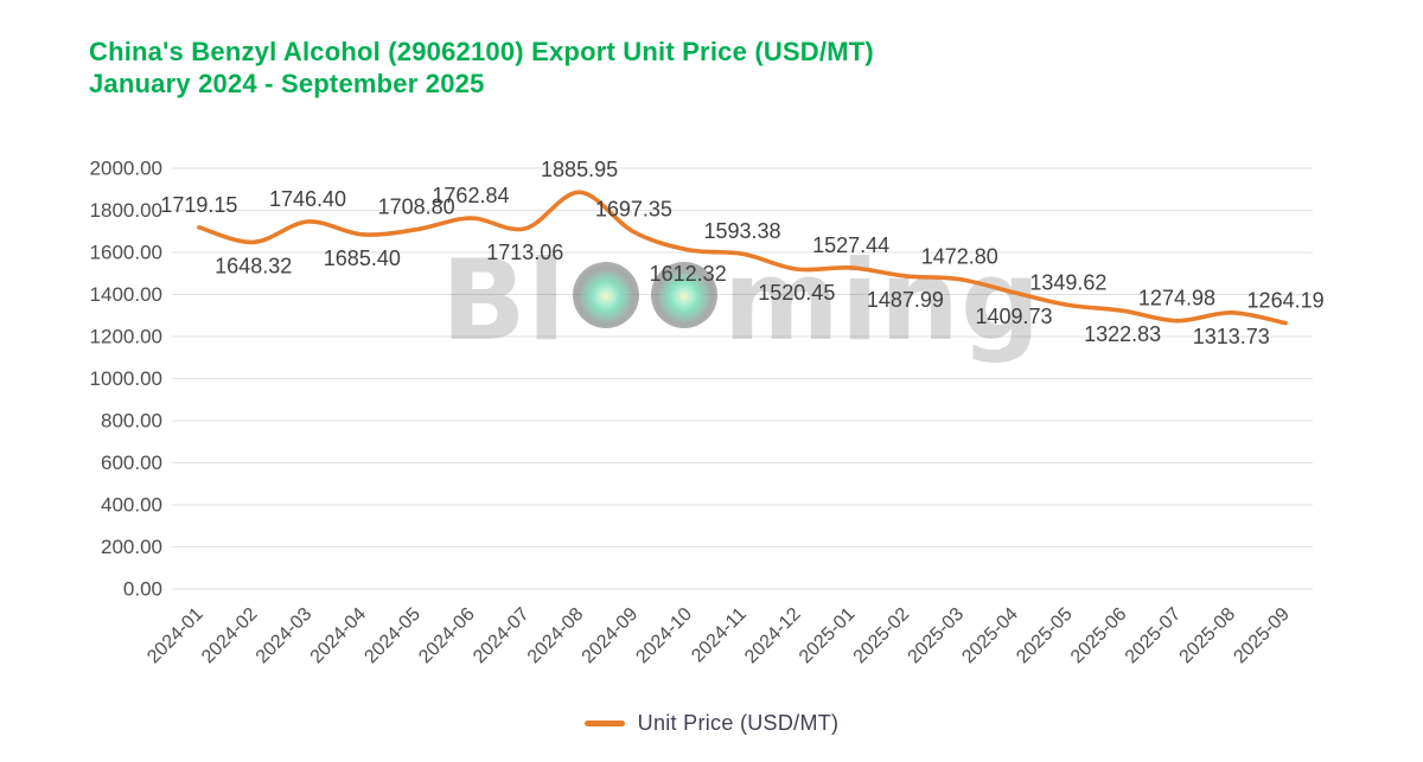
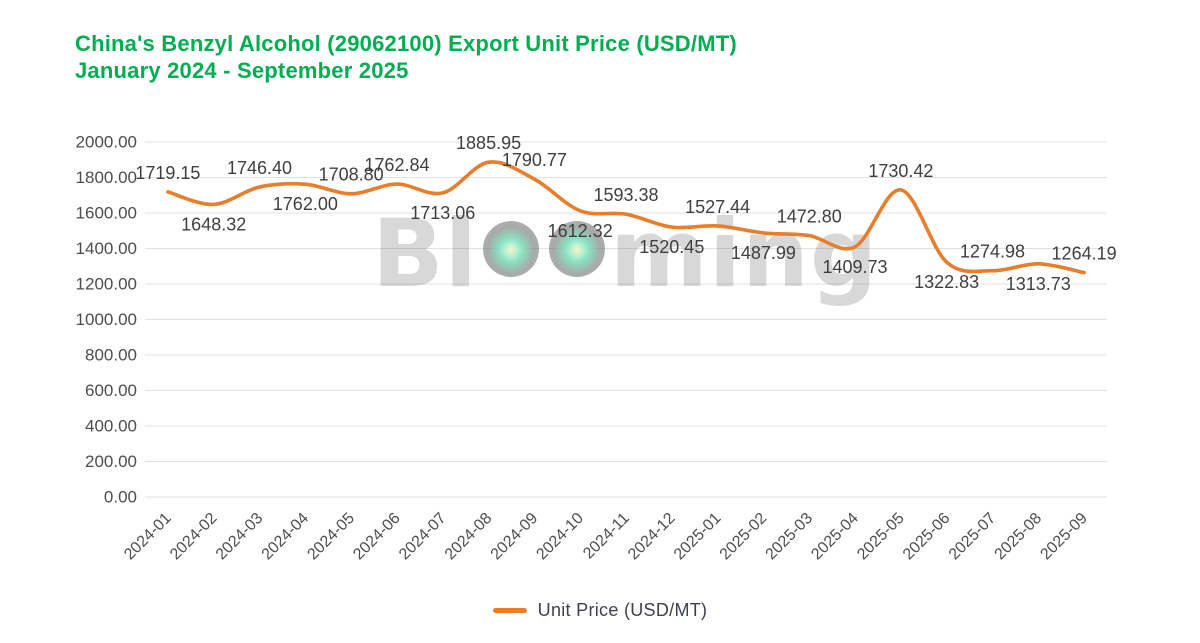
2024-04: 1685.40 -> 1762.00
2024-09: 1697.35 -> 1790.77
2025-05: 1349.62 -> 1730.42
